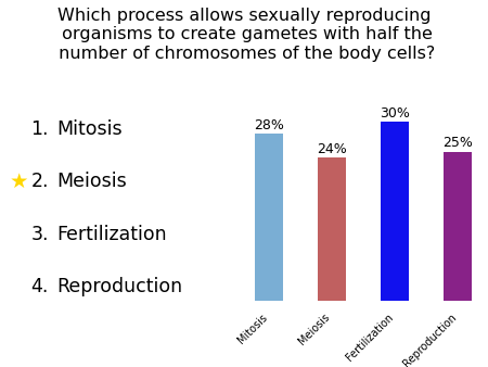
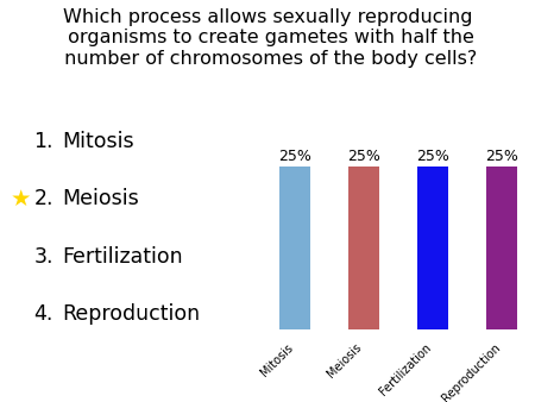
Mitosis: 28% -> 25%
Meiosis: 24% -> 25%
Fertilization: 30% -> 25%
